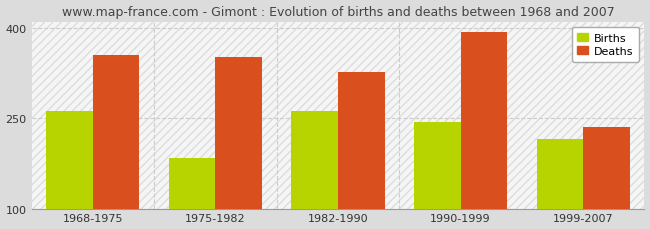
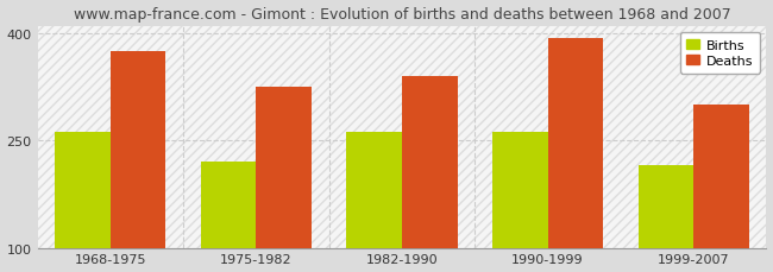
Deaths/1968-1975: 354 -> 375
Births/1975-1982: 184 -> 220
Deaths/1975-1982: 352 -> 325
Deaths/1982-1990: 326 -> 340
Births/1990-1999: 244 -> 261
Deaths/1999-2007: 236 -> 300
